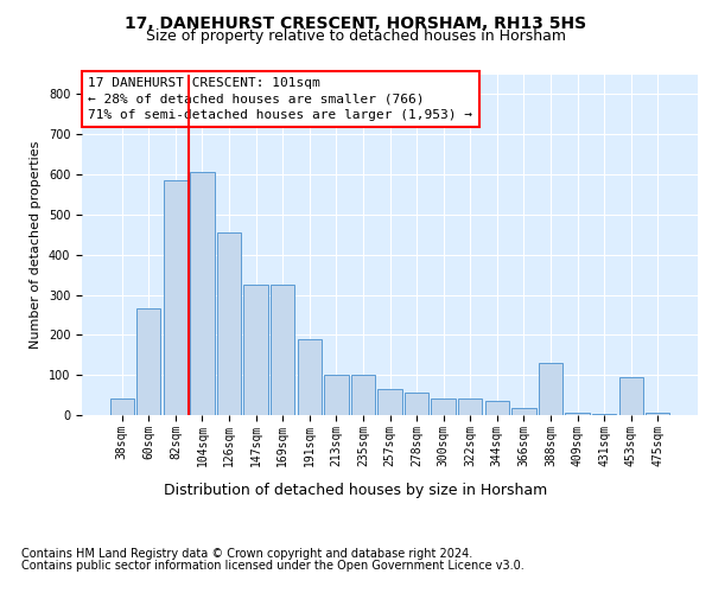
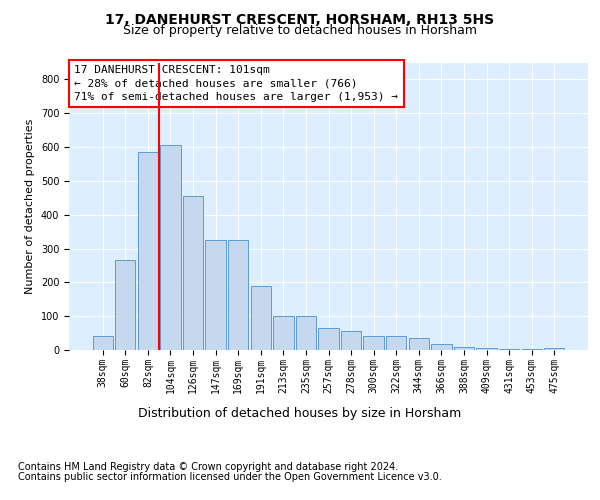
388sqm: 130 -> 8
453sqm: 95 -> 2
